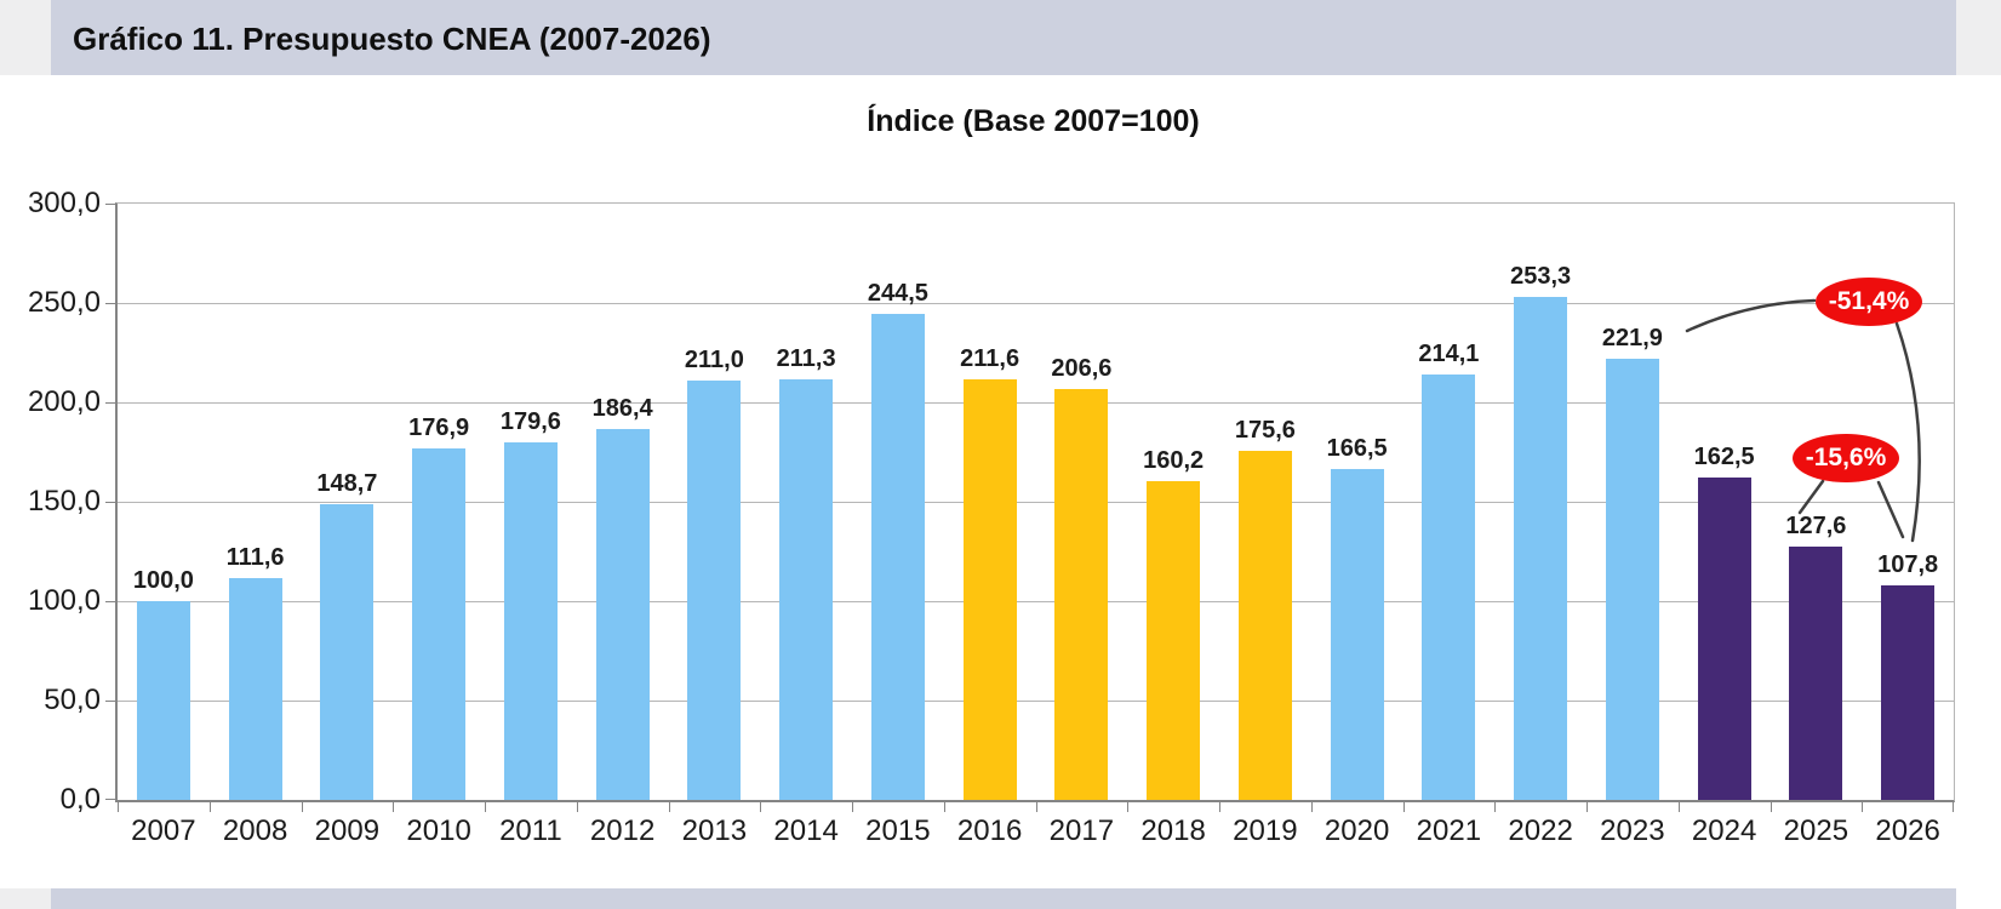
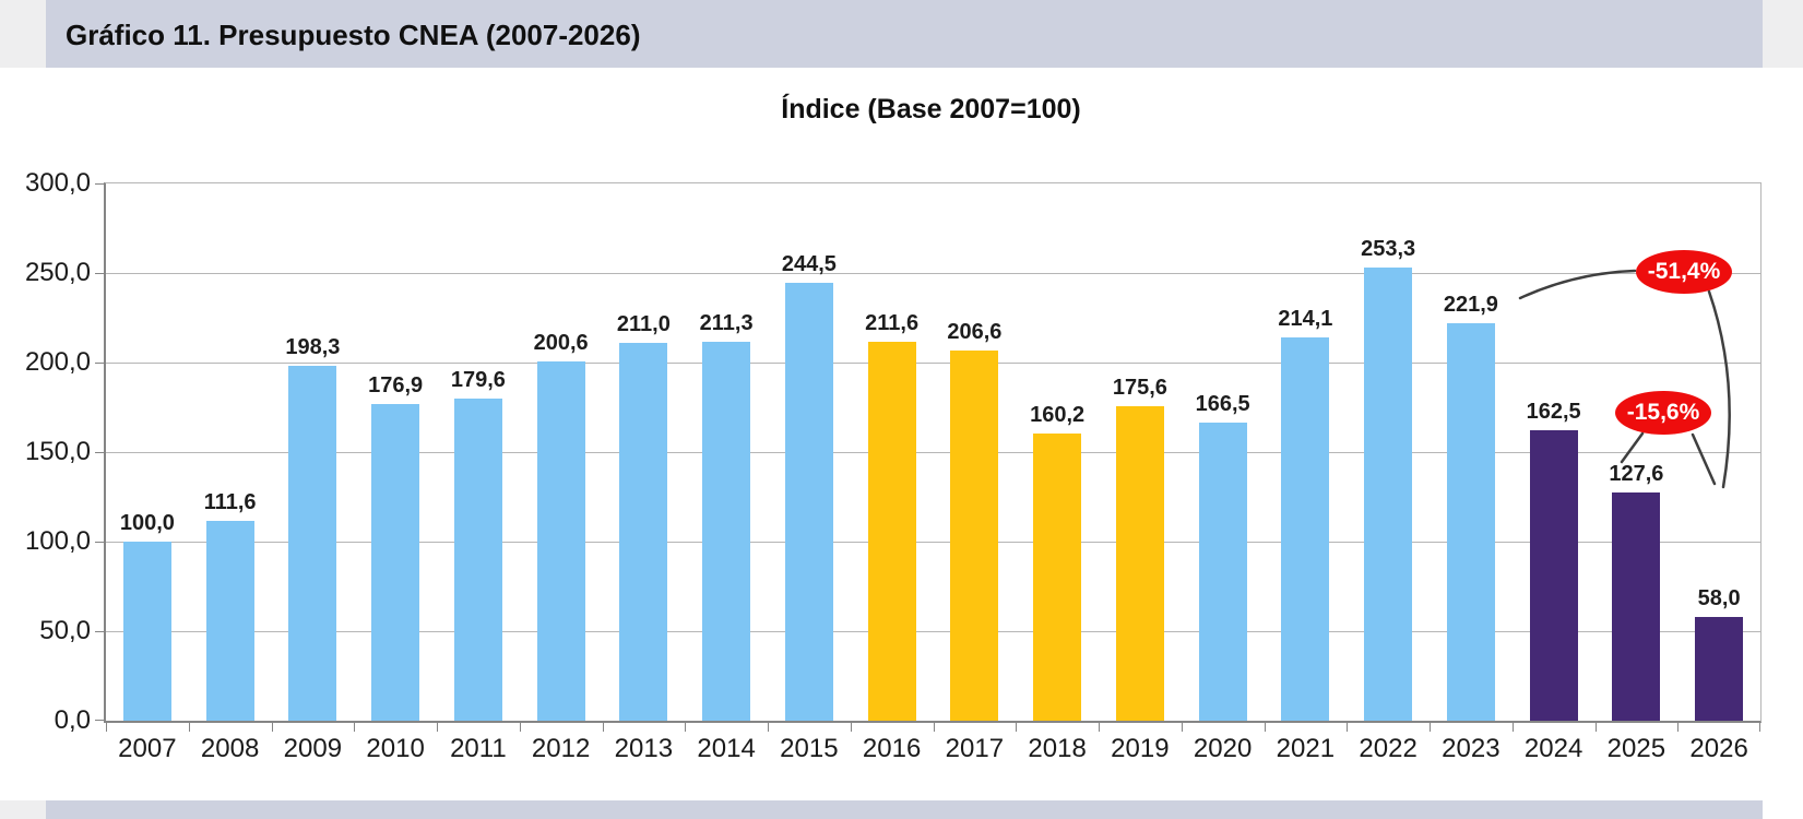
2009: 148,7 -> 198,3
2012: 186,4 -> 200,6
2026: 107,8 -> 58,0
